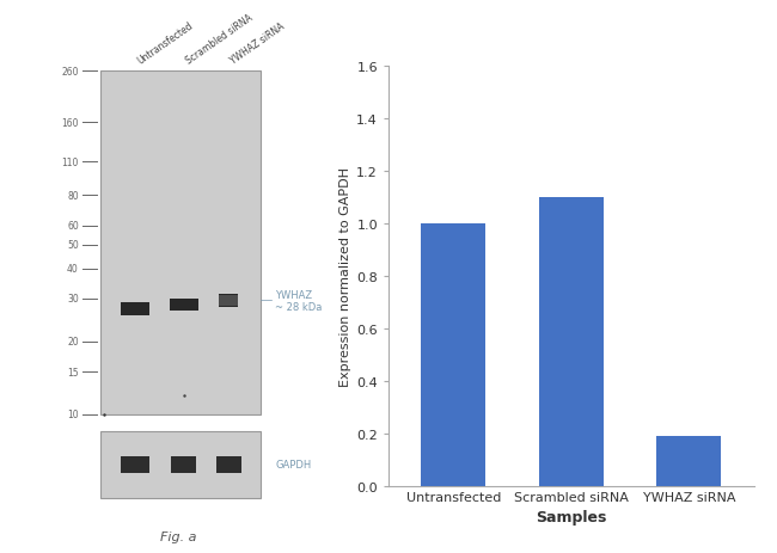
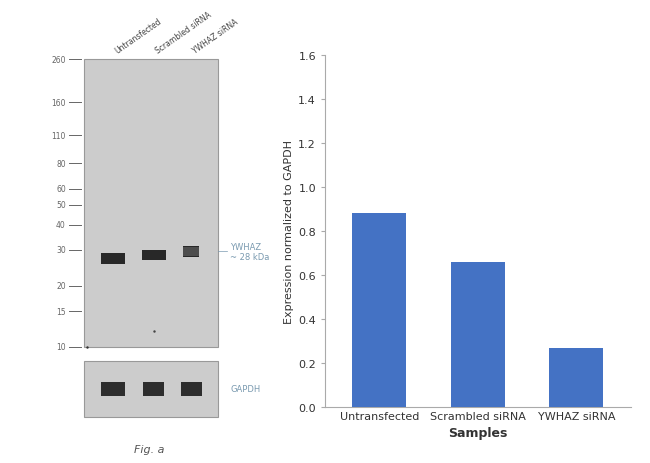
Untransfected: 1.00 -> 0.88
Scrambled siRNA: 1.10 -> 0.66
YWHAZ siRNA: 0.19 -> 0.27
